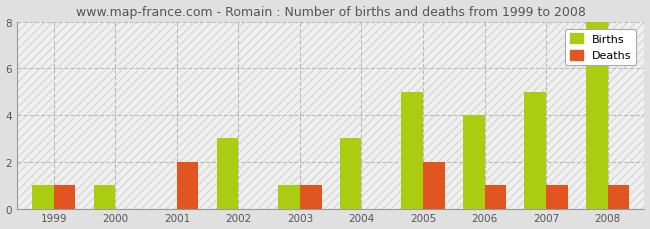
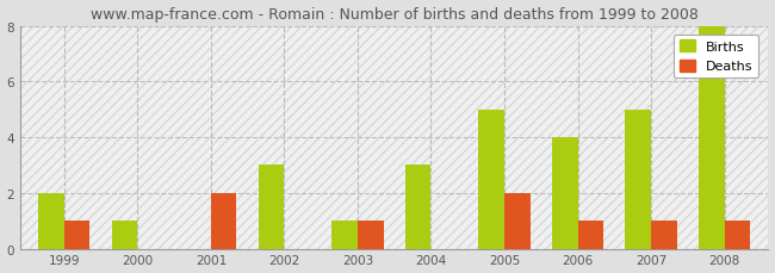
Births/1999: 1 -> 2
